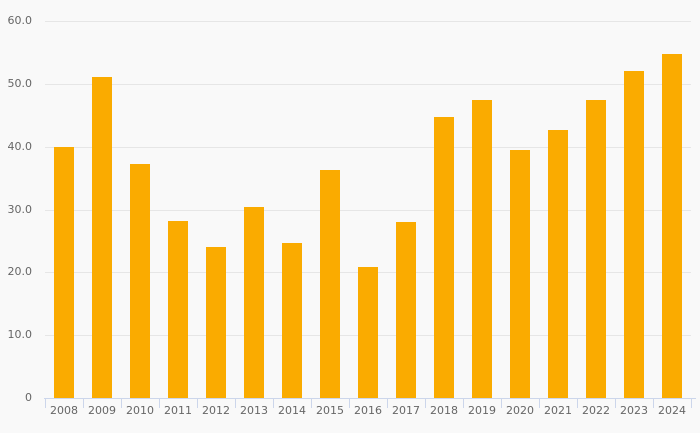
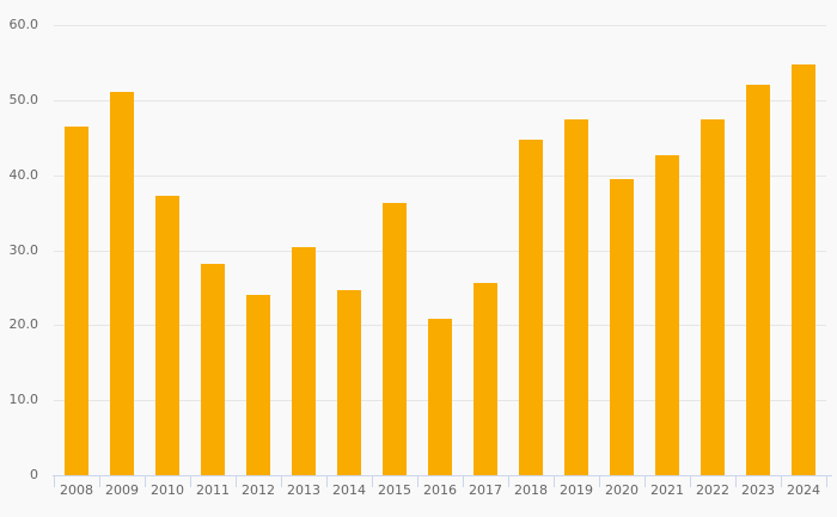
2008: 40 -> 46
2017: 28 -> 26
